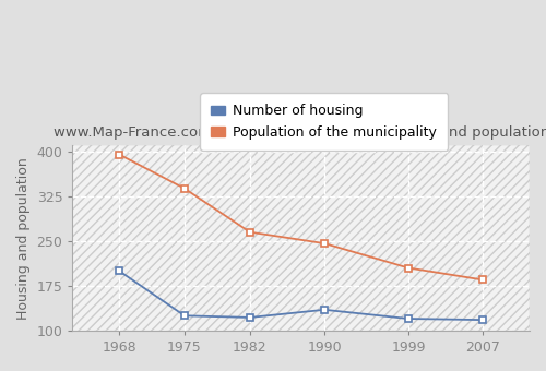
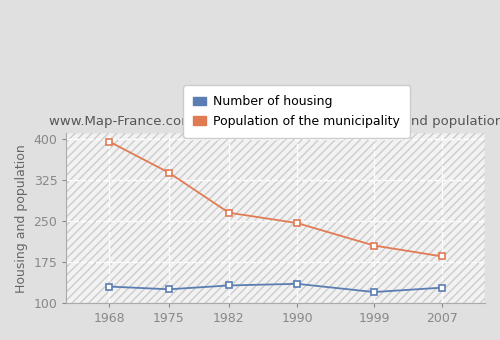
Number of housing/1968: 200 -> 130
Number of housing/1982: 122 -> 132
Number of housing/2007: 118 -> 128
